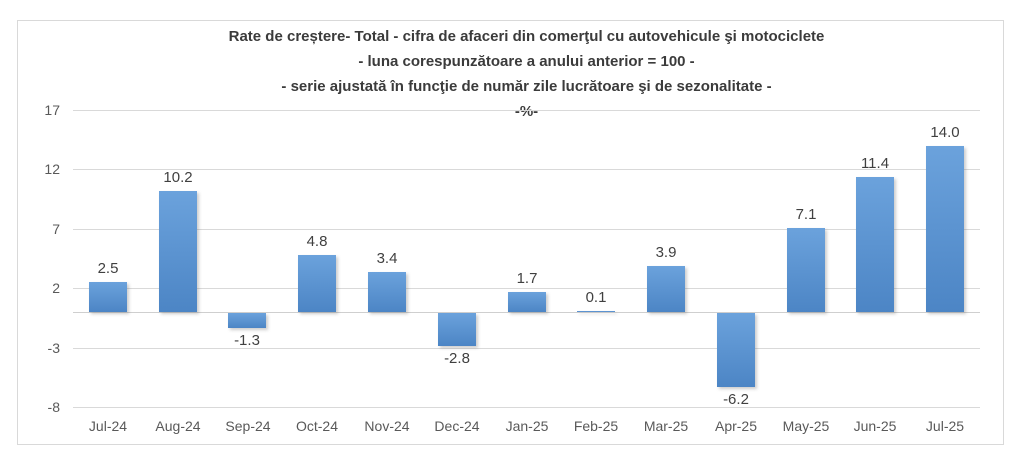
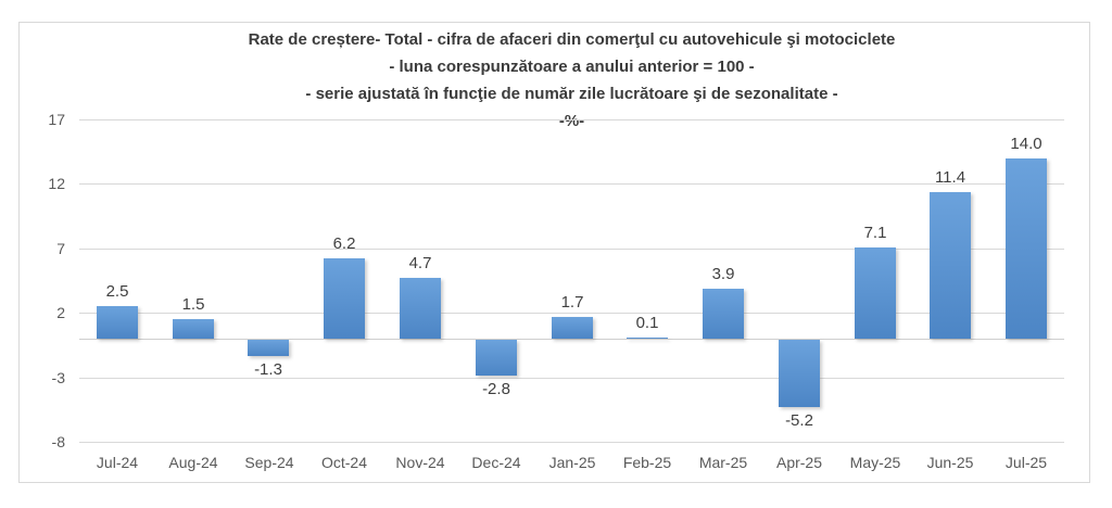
Aug-24: 10.2 -> 1.5
Oct-24: 4.8 -> 6.2
Nov-24: 3.4 -> 4.7
Apr-25: -6.2 -> -5.2
